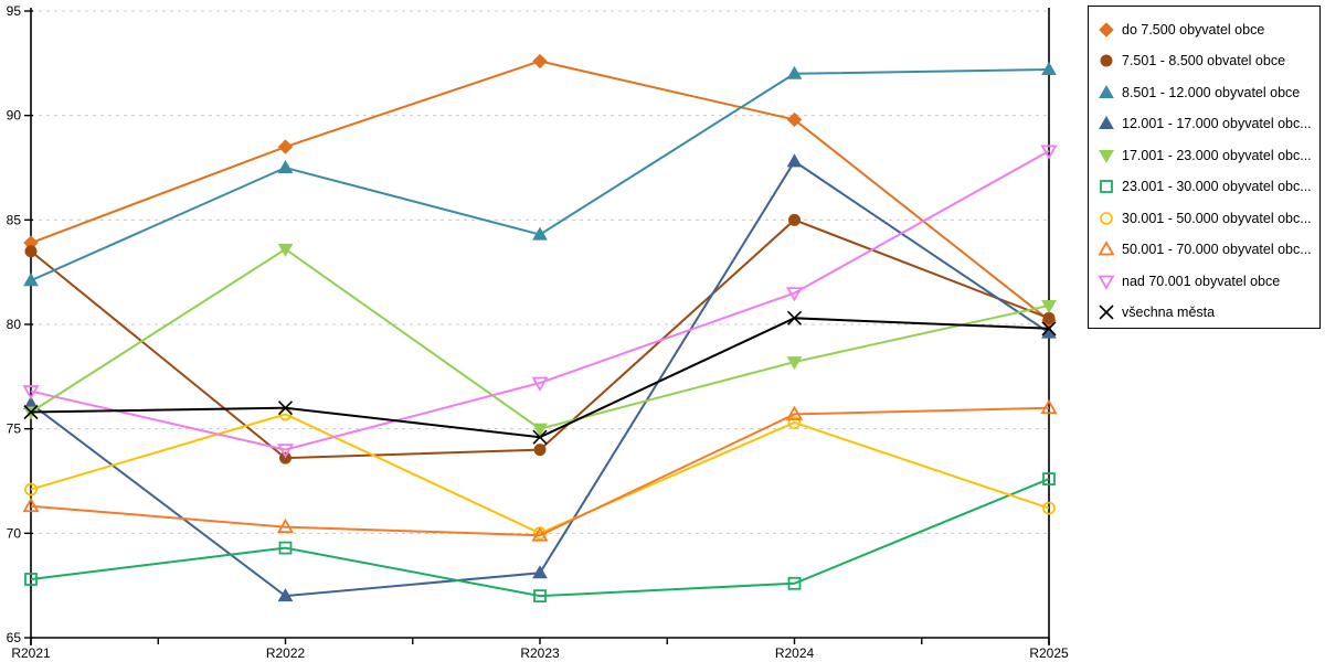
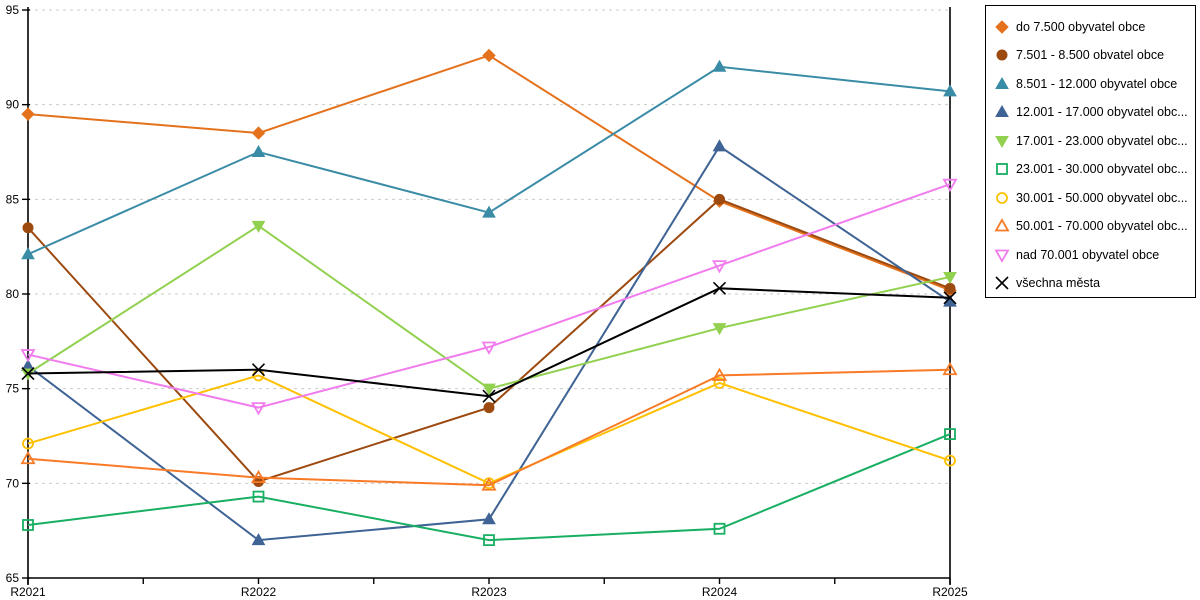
do 7.500 obyvatel obce/R2021: 83.9 -> 89.5
7.501 - 8.500 obvatel obce/R2022: 73.6 -> 70.1
do 7.500 obyvatel obce/R2024: 89.8 -> 84.9
8.501 - 12.000 obyvatel obce/R2025: 92.2 -> 90.7
nad 70.001 obyvatel obce/R2025: 88.3 -> 85.8
